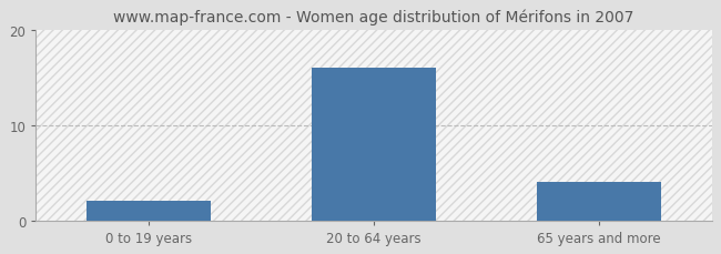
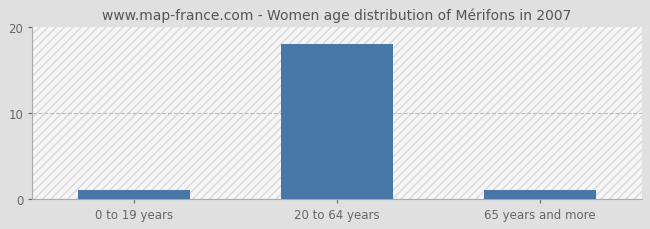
0 to 19 years: 2 -> 1
20 to 64 years: 16 -> 18
65 years and more: 4 -> 1
